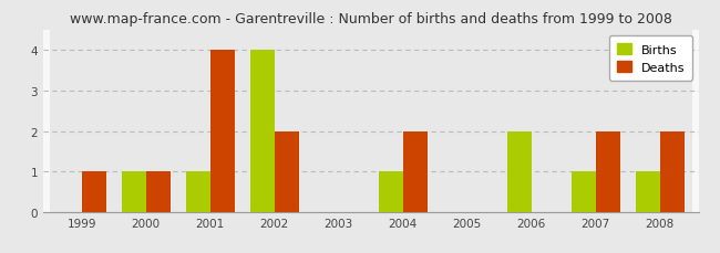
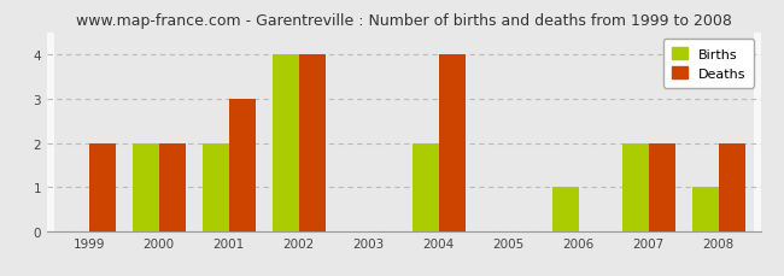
Deaths/1999: 1 -> 2
Births/2000: 1 -> 2
Deaths/2000: 1 -> 2
Births/2001: 1 -> 2
Deaths/2001: 4 -> 3
Deaths/2002: 2 -> 4
Births/2004: 1 -> 2
Deaths/2004: 2 -> 4
Births/2006: 2 -> 1
Births/2007: 1 -> 2
